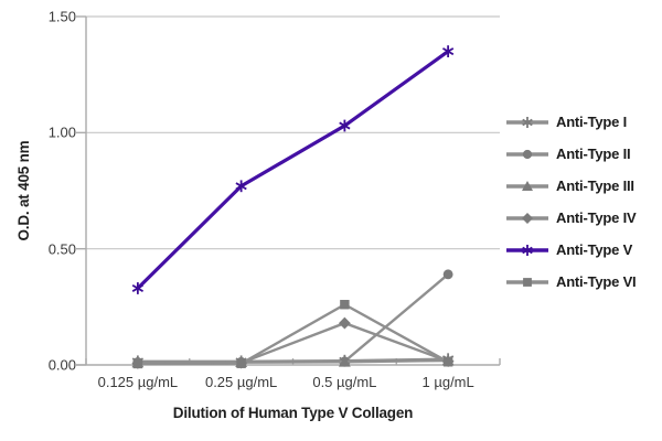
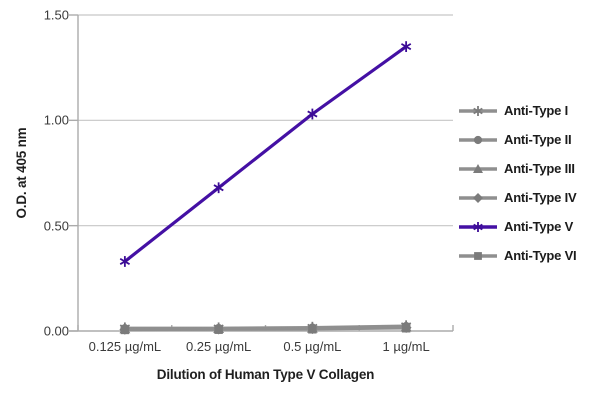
Anti-Type V/0.25 µg/mL: 0.77 -> 0.68
Anti-Type IV/0.5 µg/mL: 0.18 -> 0.01
Anti-Type VI/0.5 µg/mL: 0.26 -> 0.01
Anti-Type II/1 µg/mL: 0.39 -> 0.02
